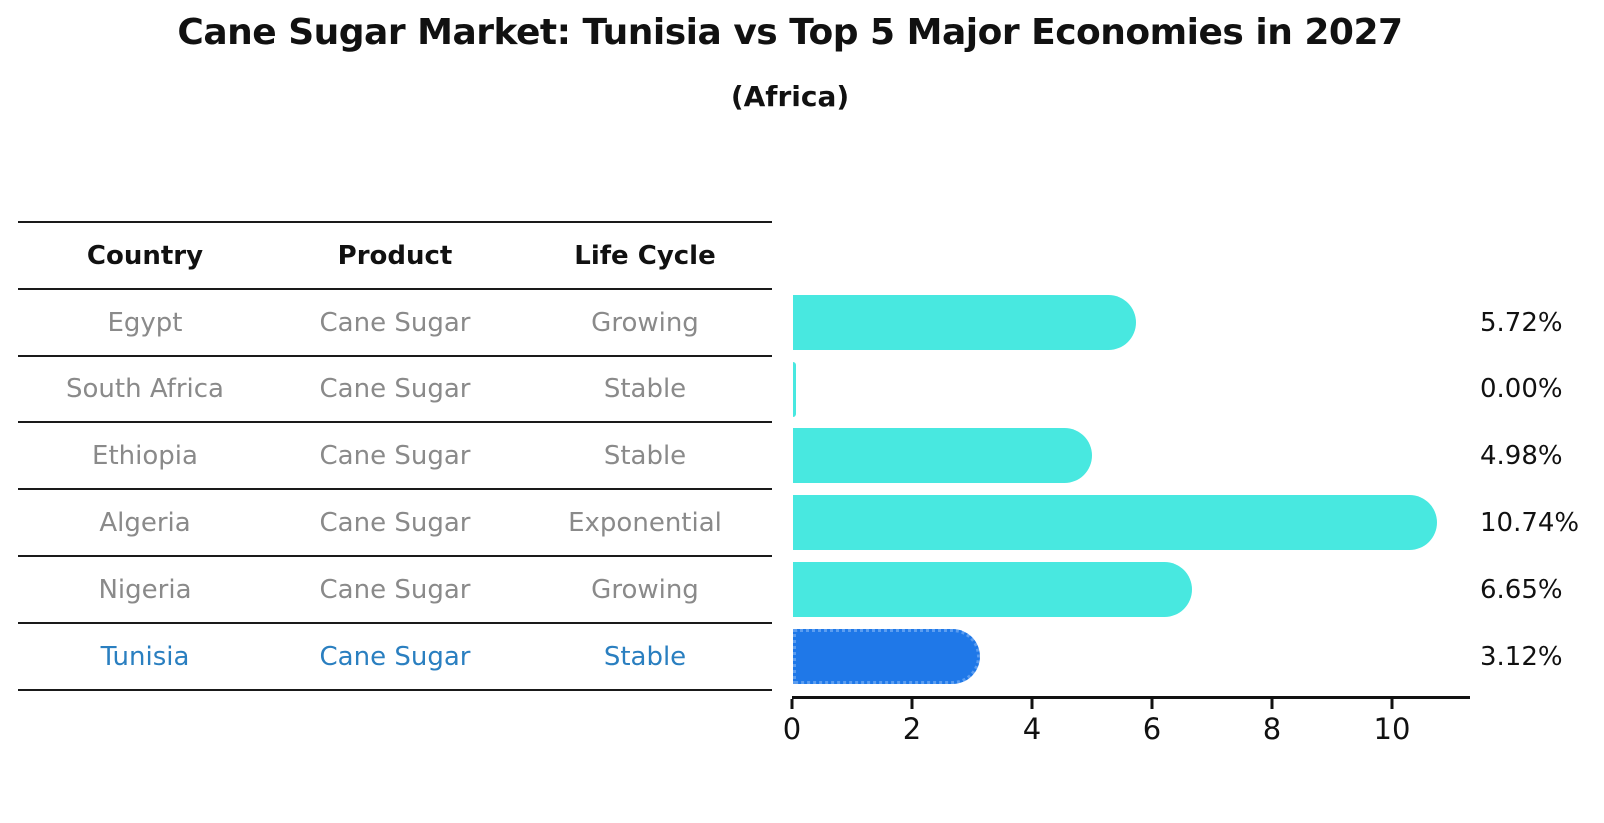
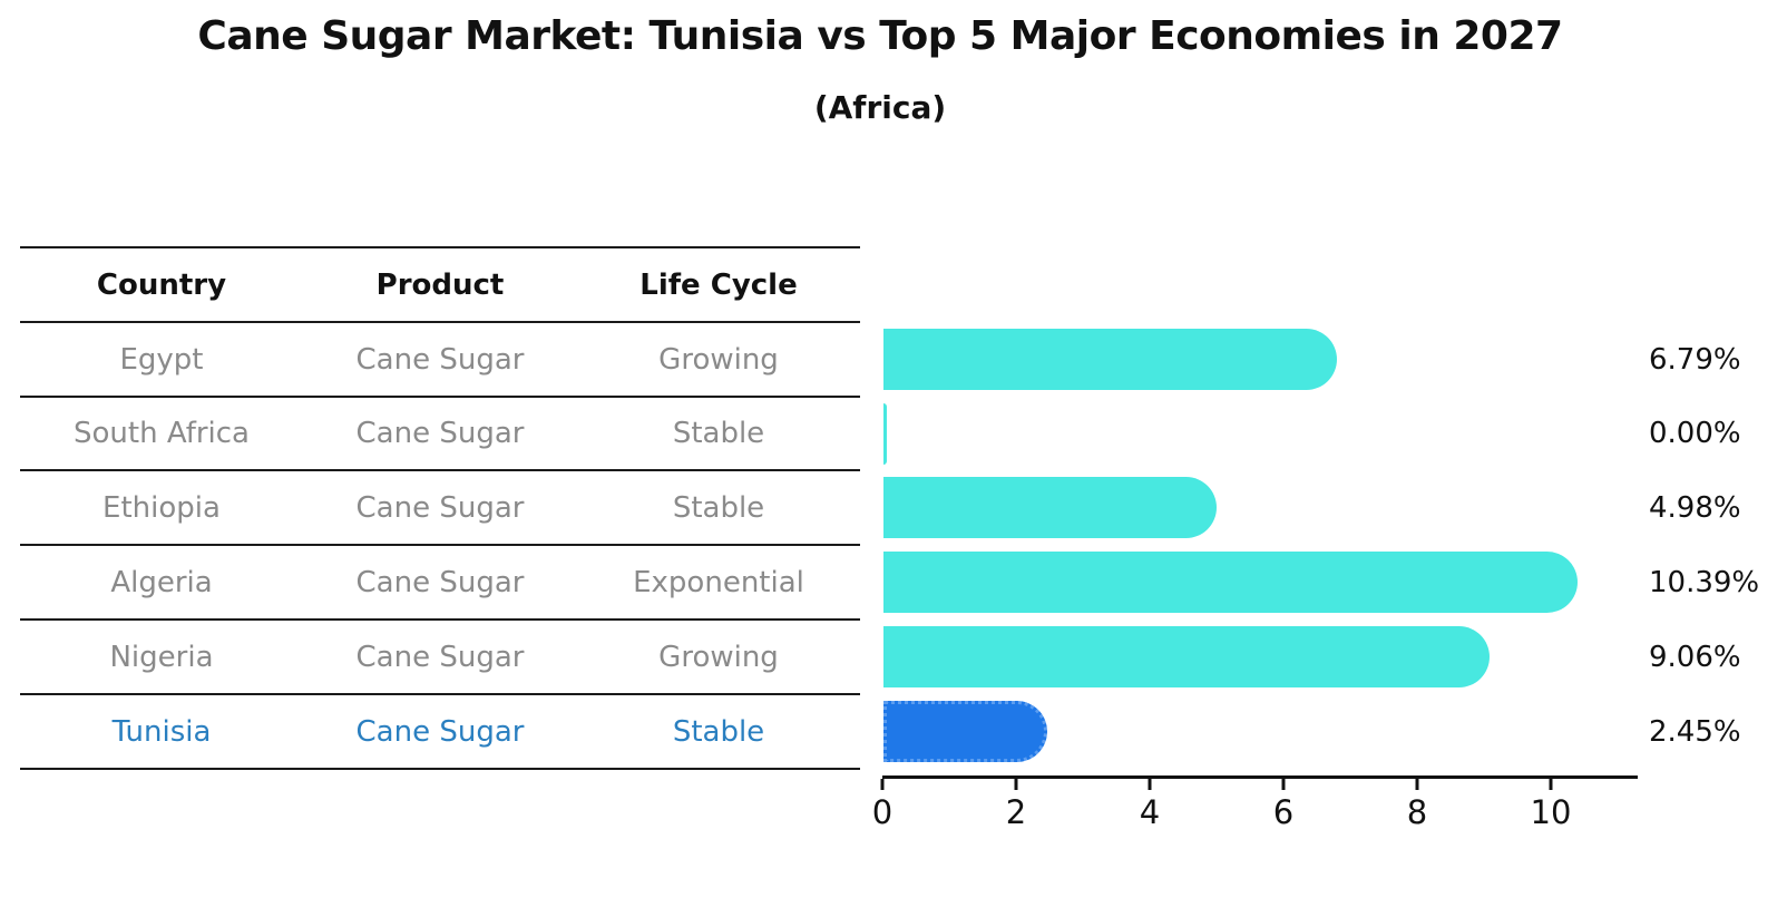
Egypt: 5.72% -> 6.79%
Algeria: 10.74% -> 10.39%
Nigeria: 6.65% -> 9.06%
Tunisia: 3.12% -> 2.45%
